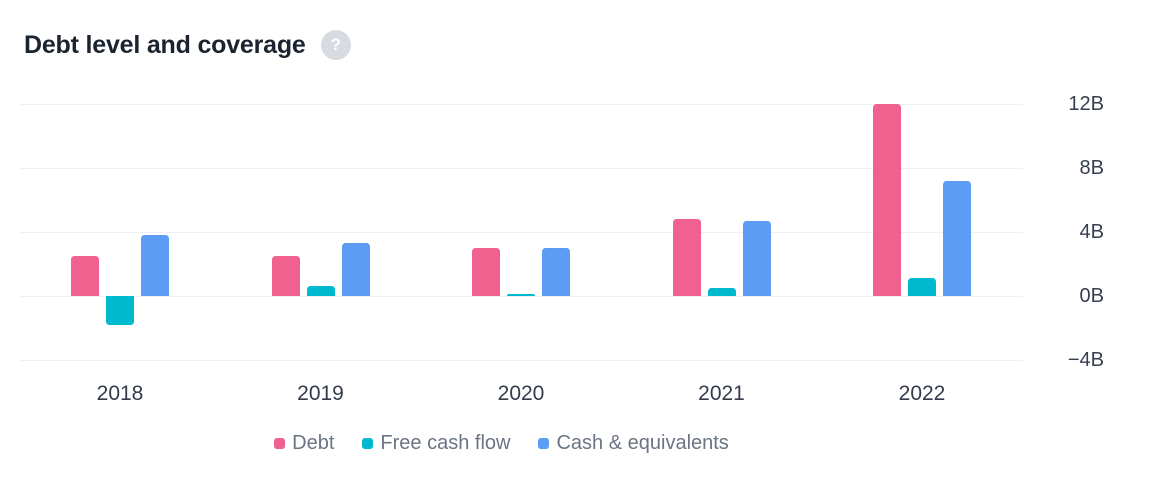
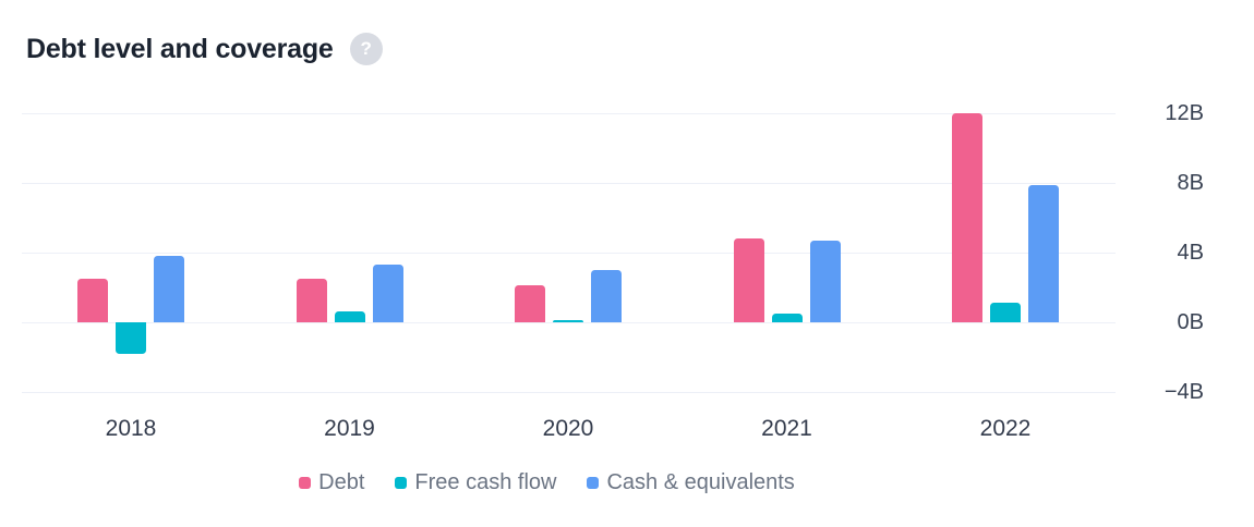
Debt/2020: 3.0B -> 2.1B
Cash & equivalents/2022: 7.2B -> 7.9B
